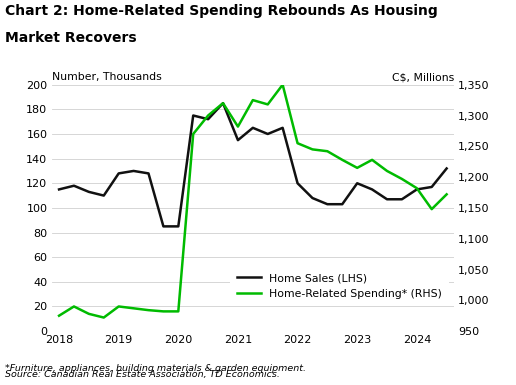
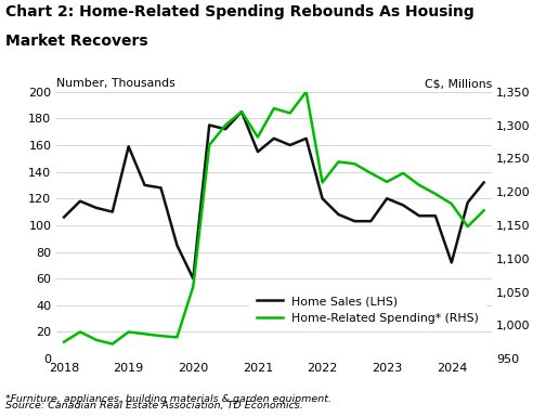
Home Sales (LHS)/2018: 115 -> 106
Home Sales (LHS)/2019: 128 -> 159
Home Sales (LHS)/2020: 85 -> 60
Home-Related Spending* (RHS)/2020: 982 -> 1,058
Home-Related Spending* (RHS)/2022: 1,255 -> 1,214
Home Sales (LHS)/2024: 115 -> 72
